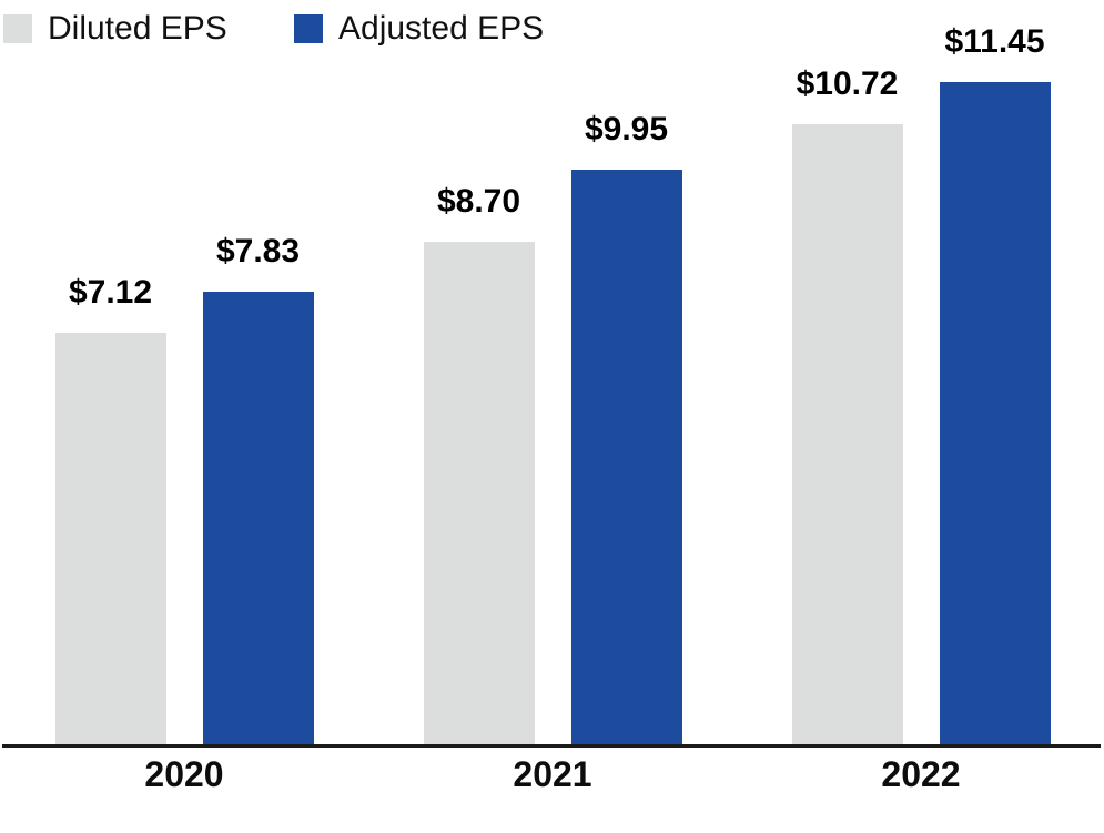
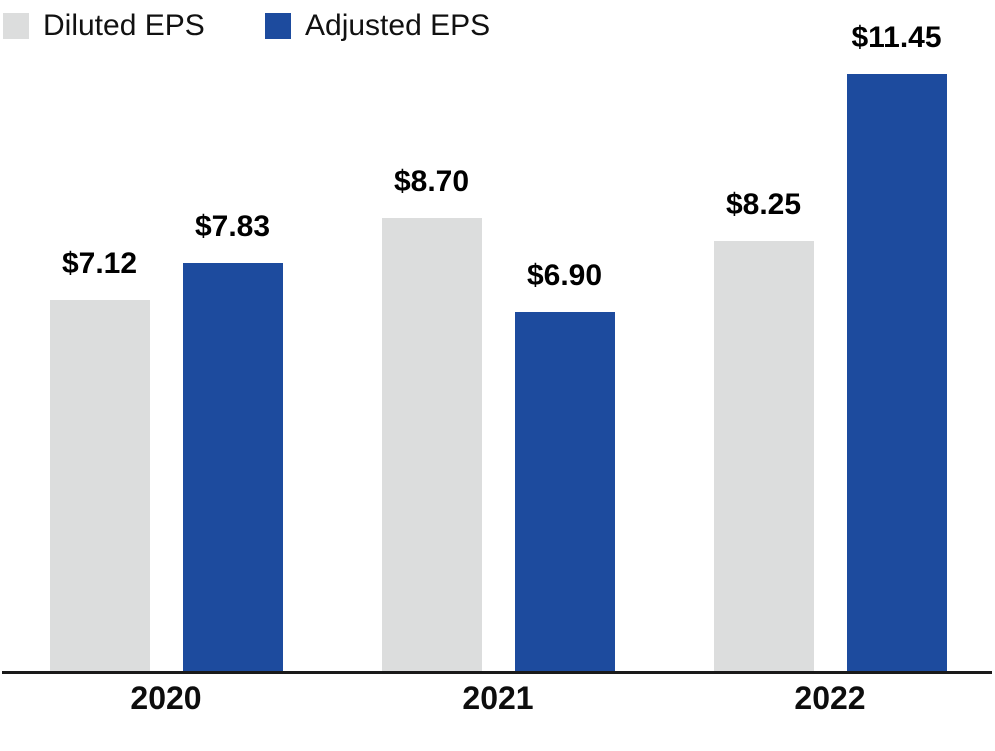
Adjusted EPS/2021: $9.95 -> $6.90
Diluted EPS/2022: $10.72 -> $8.25
